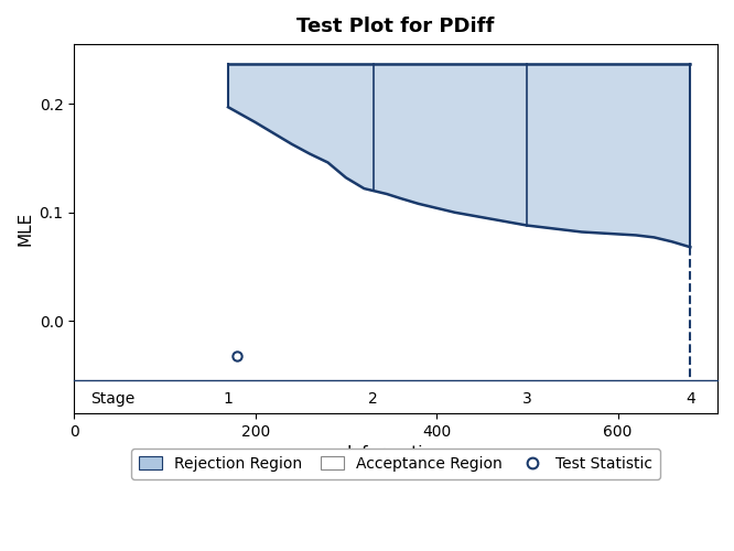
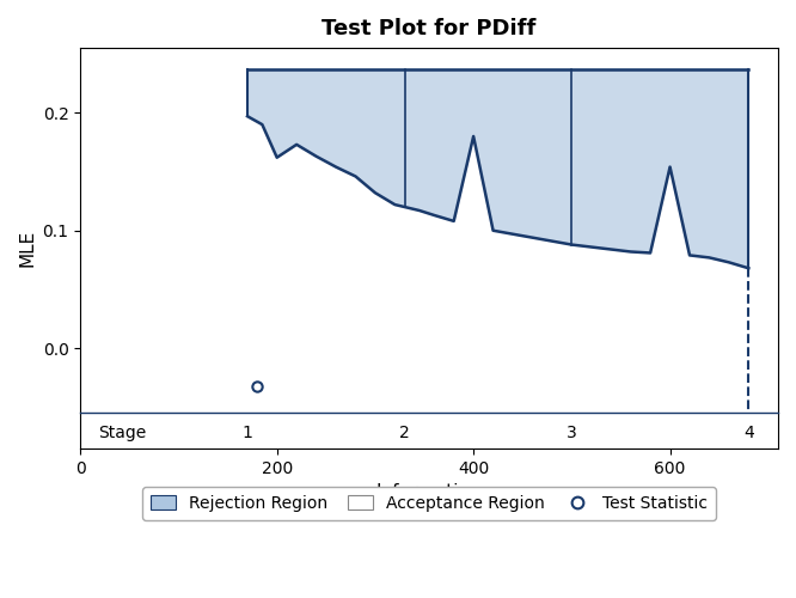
200: 0.183 -> 0.162
400: 0.104 -> 0.180
600: 0.080 -> 0.154
